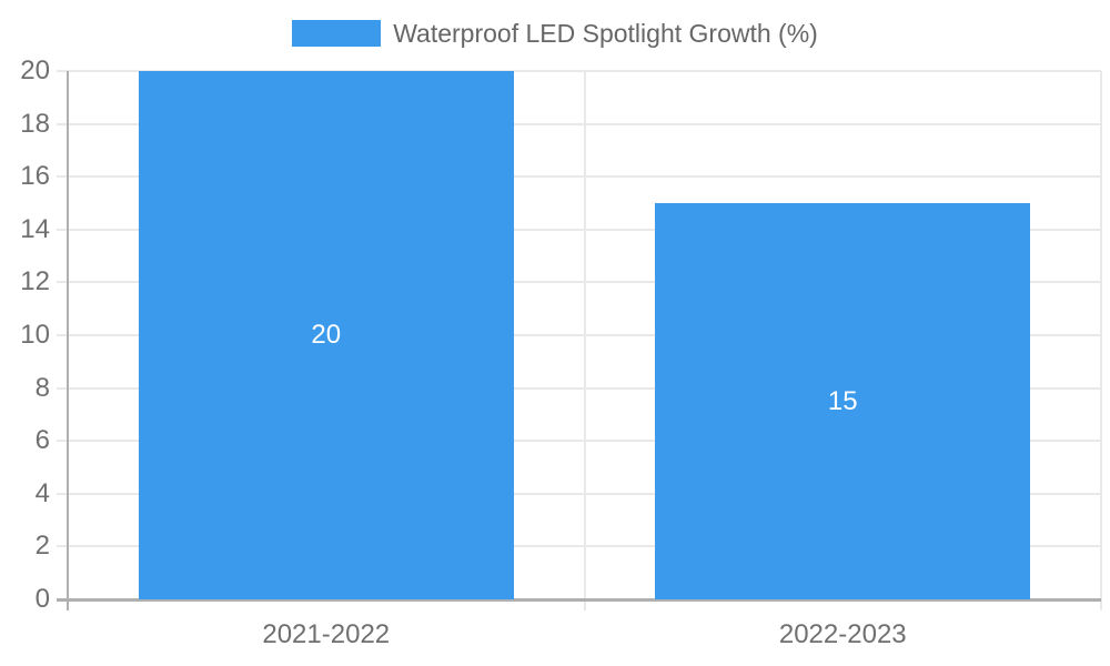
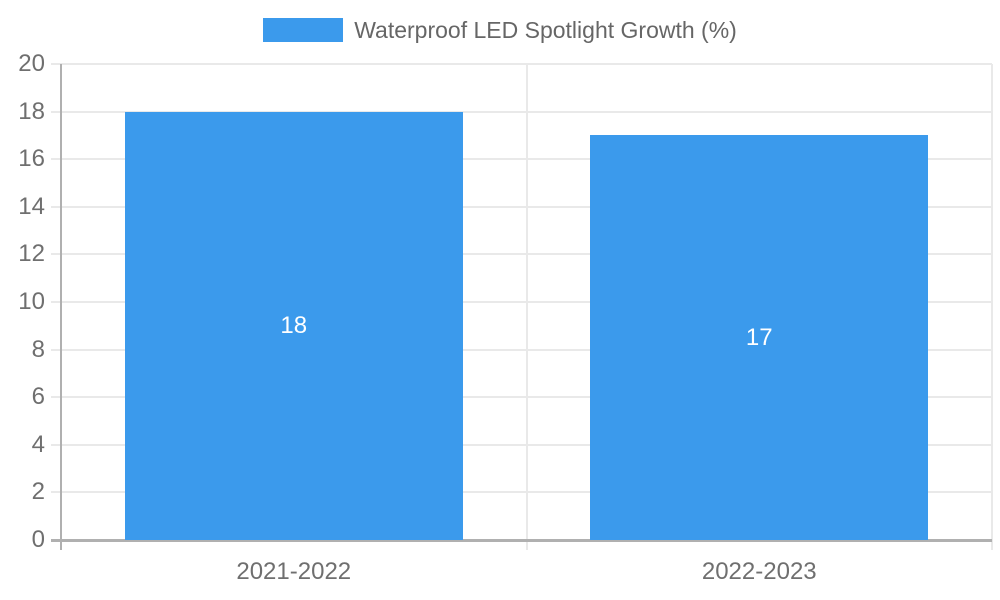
2021-2022: 20 -> 18
2022-2023: 15 -> 17
